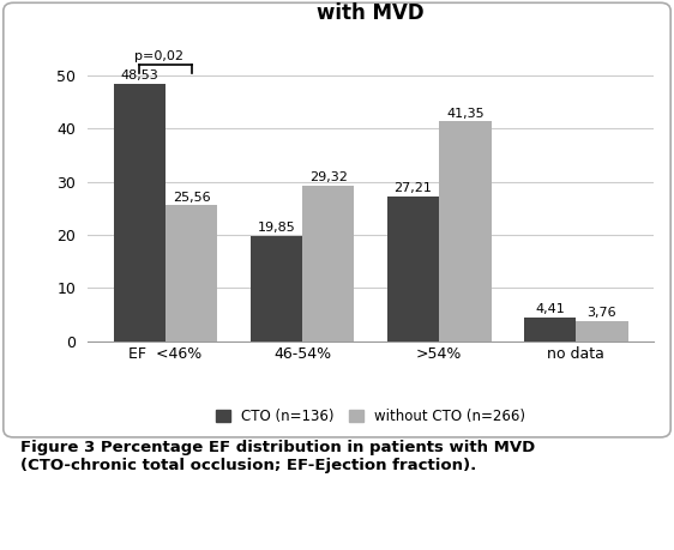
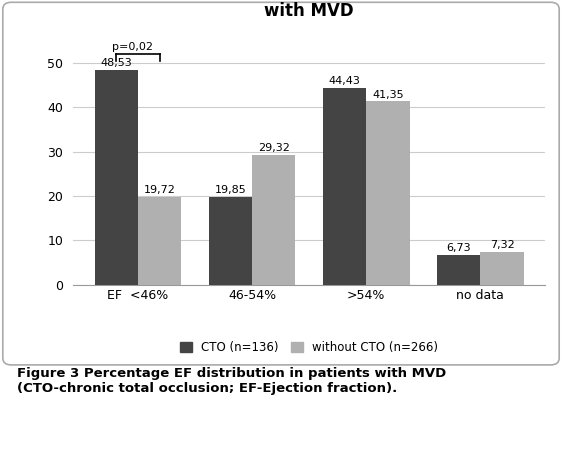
without CTO (n=266)/EF <46%: 25,56 -> 19,72
CTO (n=136)/>54%: 27,21 -> 44,43
CTO (n=136)/no data: 4,41 -> 6,73
without CTO (n=266)/no data: 3,76 -> 7,32
